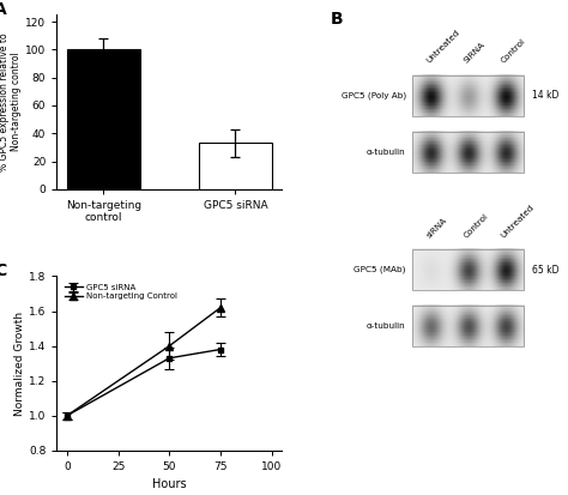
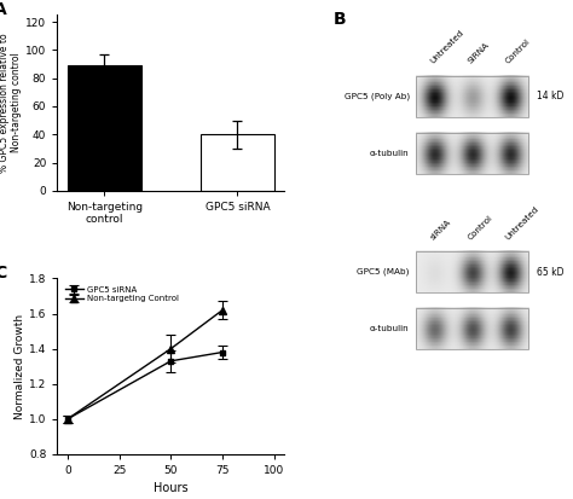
Non-targeting control: 100 -> 89
GPC5 siRNA: 33 -> 40
